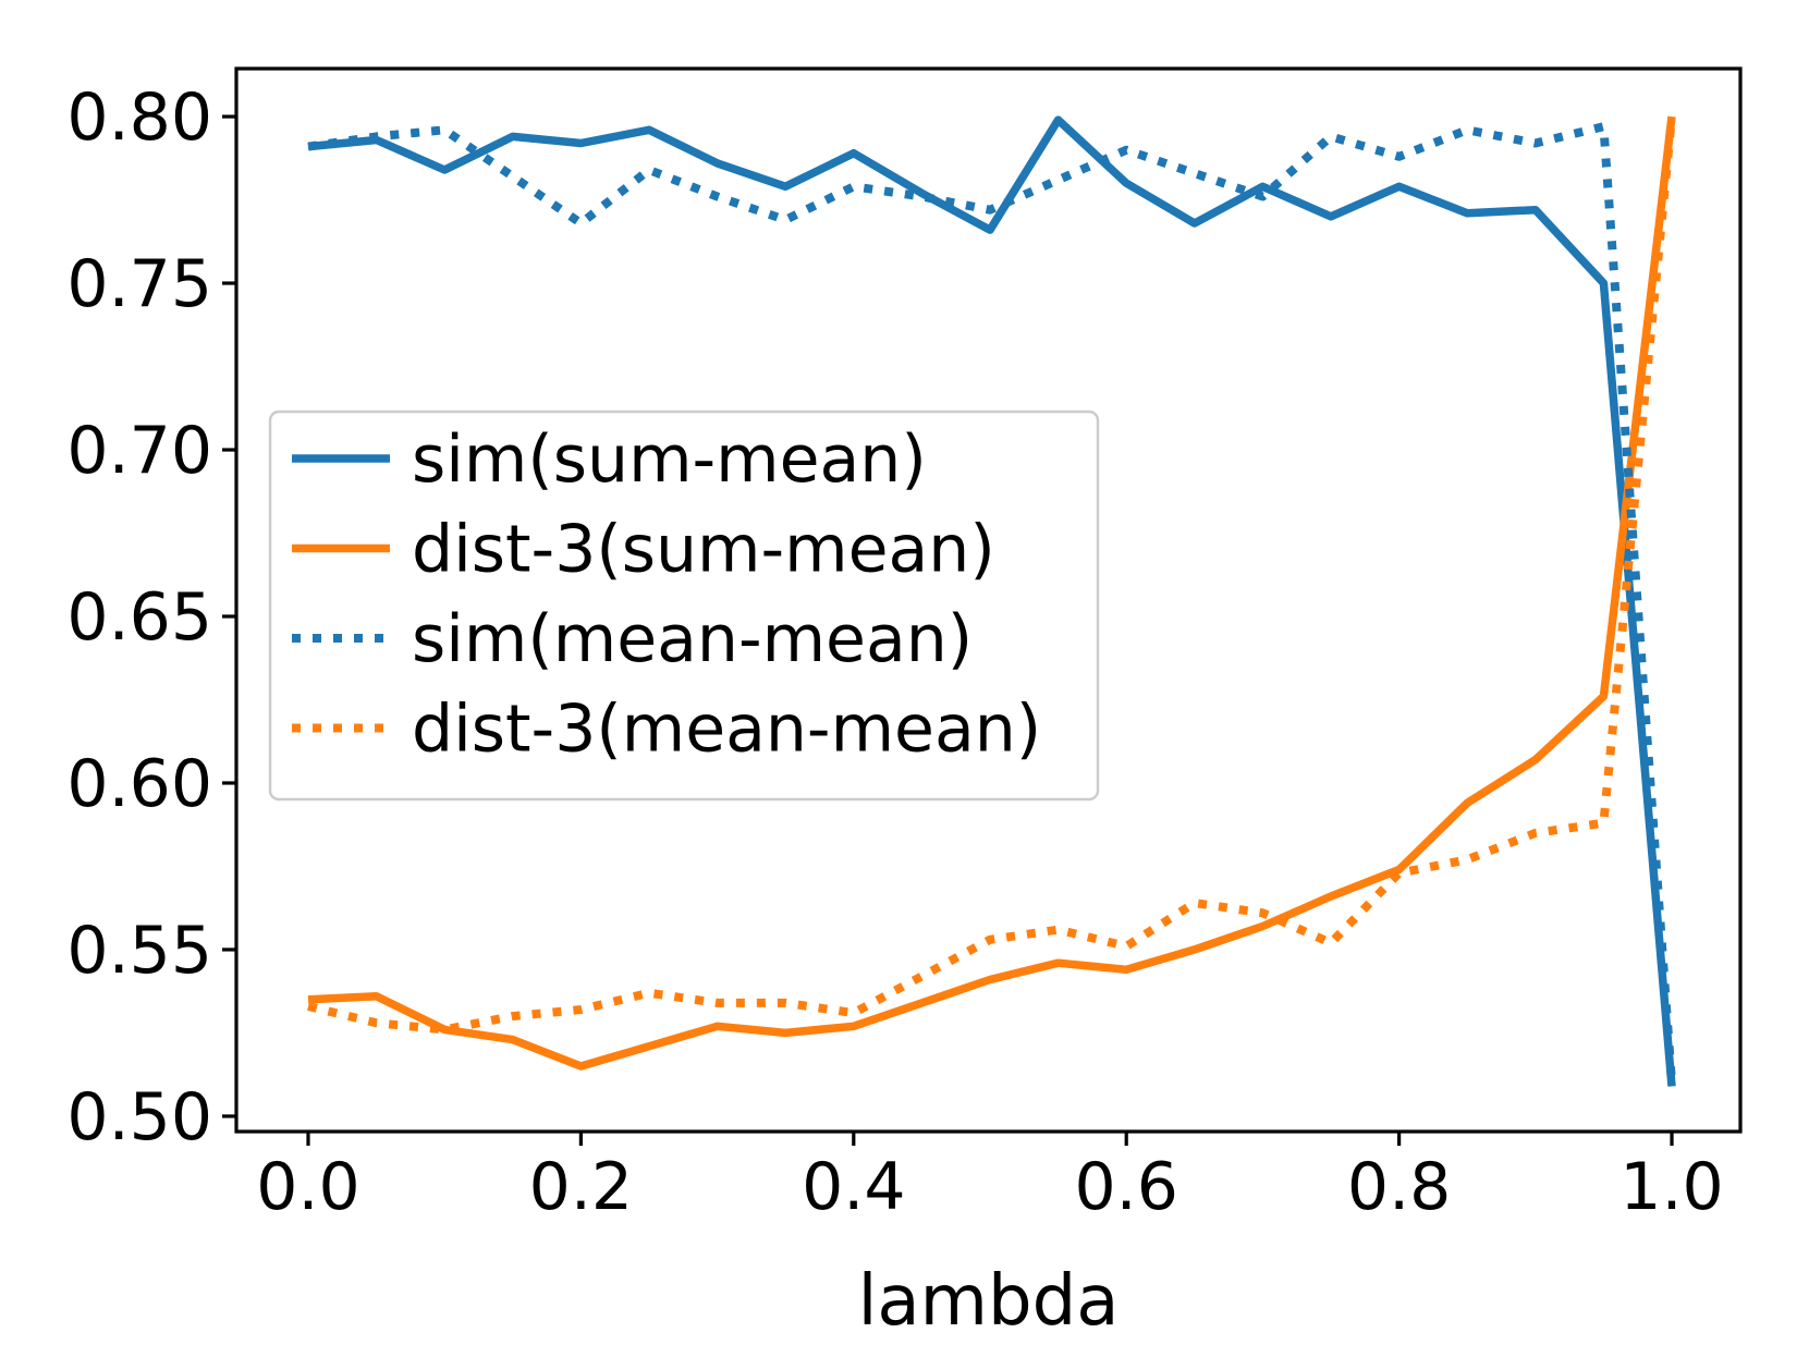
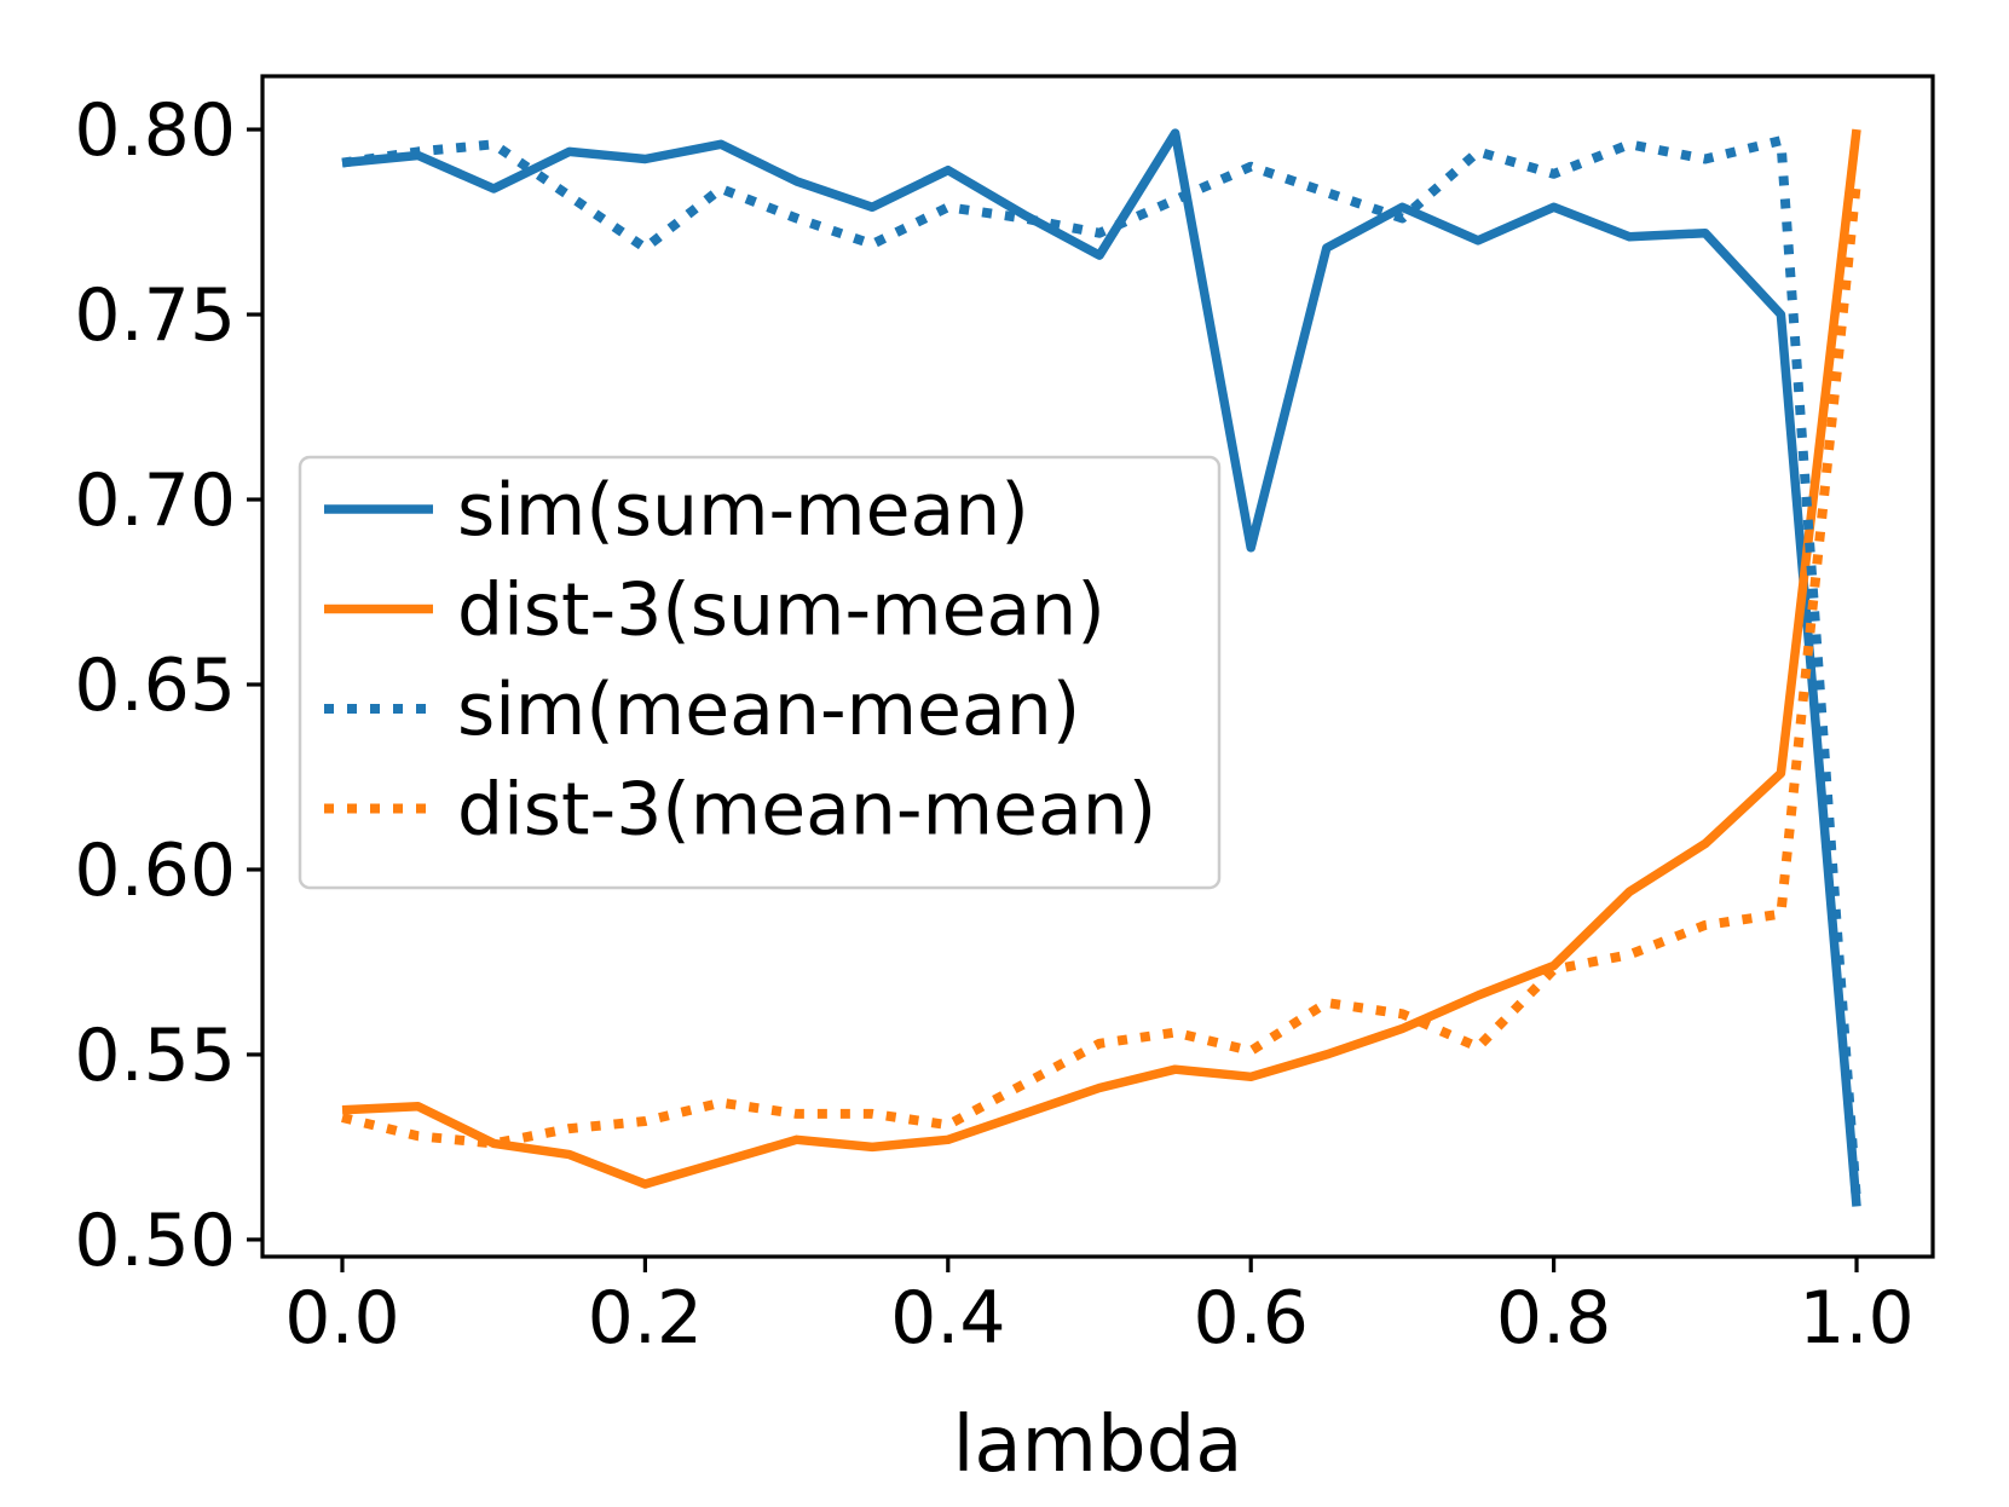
sim(sum-mean)/0.6: 0.780 -> 0.687
dist-3(mean-mean)/1.0: 0.800 -> 0.786
